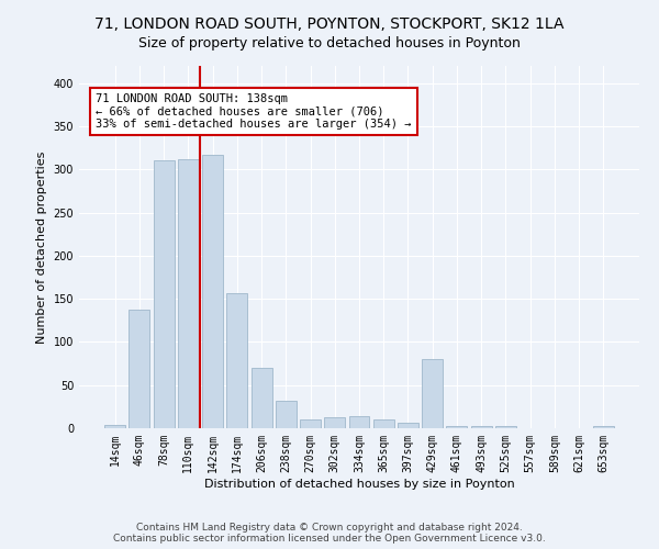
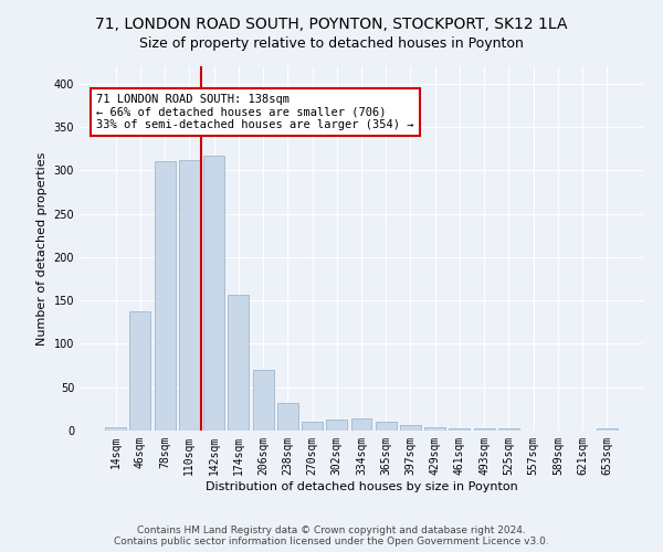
429sqm: 80 -> 4
